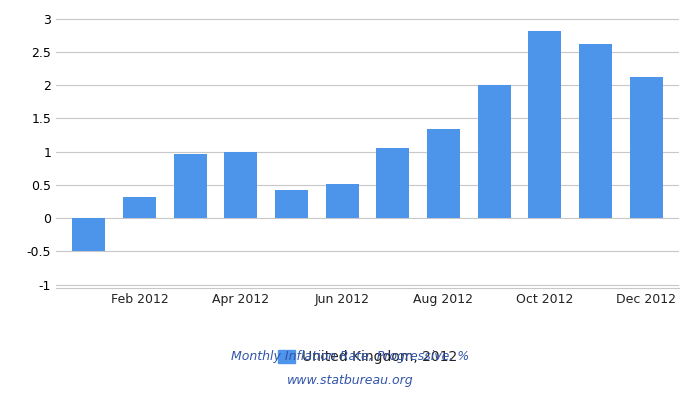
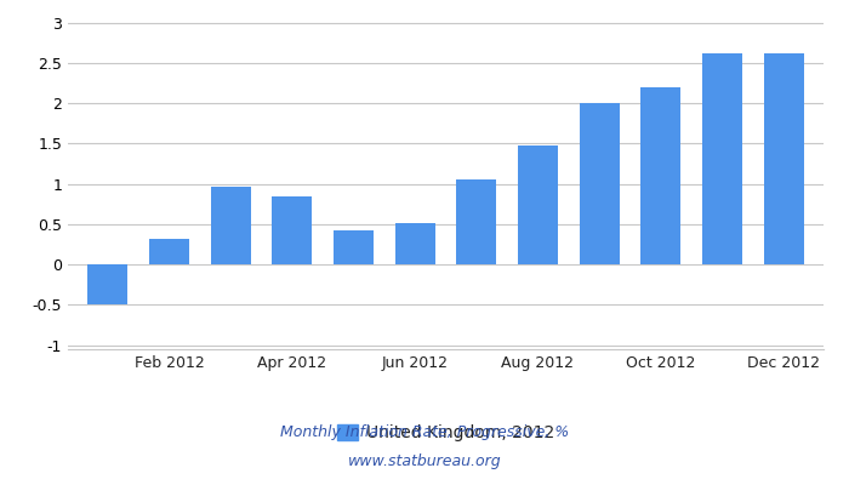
Apr 2012: 1.00 -> 0.85
Aug 2012: 1.34 -> 1.48
Oct 2012: 2.82 -> 2.20
Dec 2012: 2.12 -> 2.62
